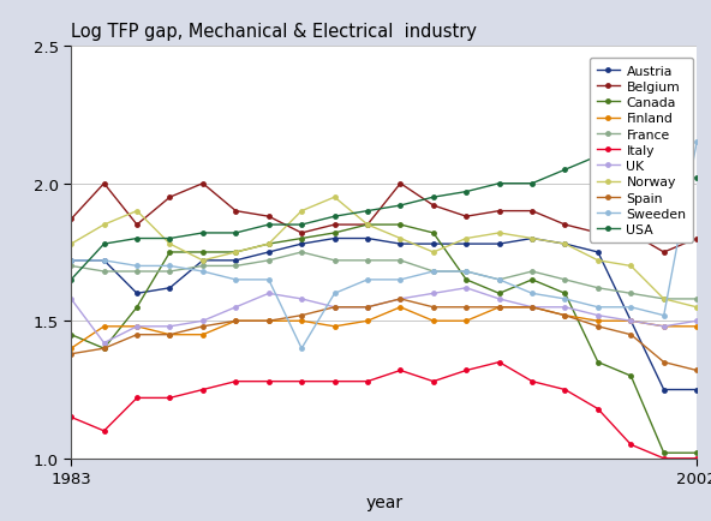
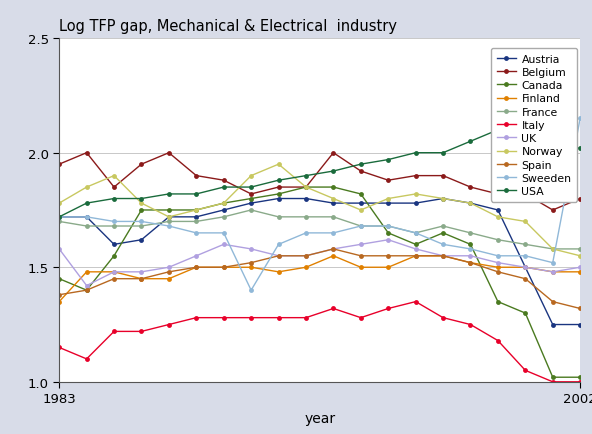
Belgium/1983: 1.87 -> 1.95
Finland/1983: 1.40 -> 1.35
USA/1983: 1.65 -> 1.72
